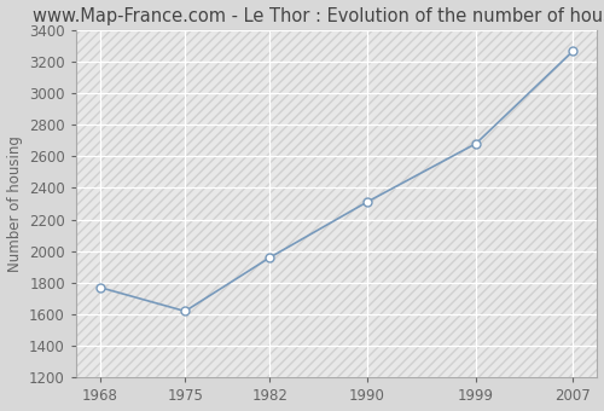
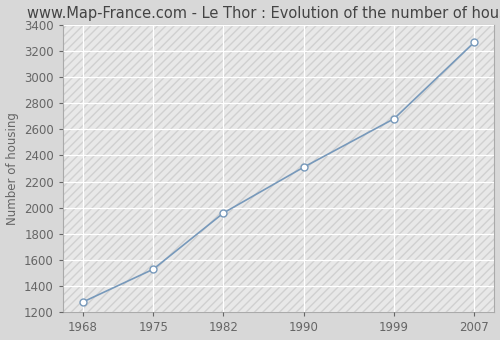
1968: 1770 -> 1280
1975: 1620 -> 1530
